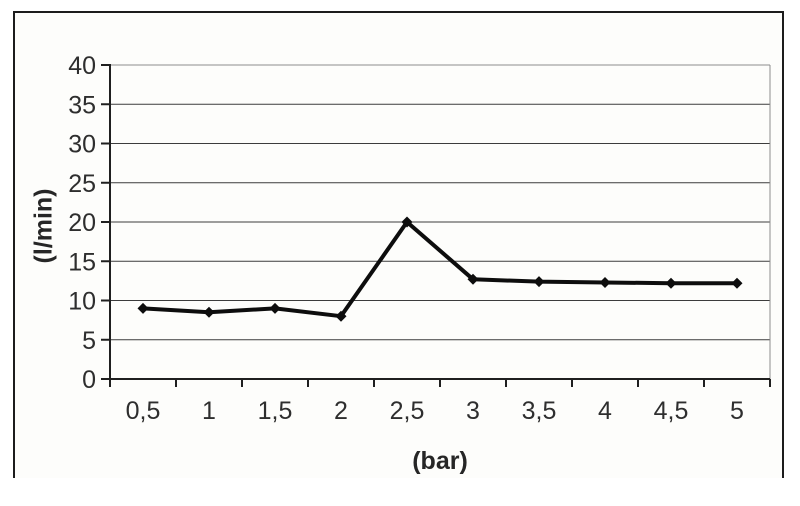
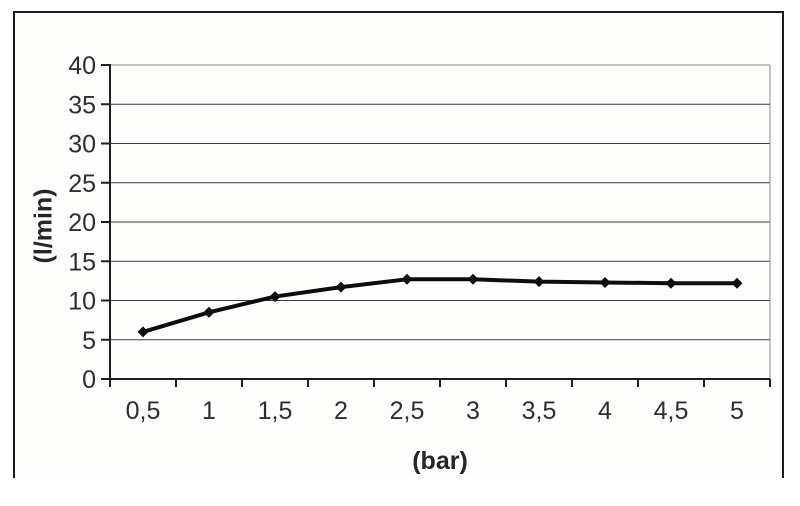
0,5: 9 -> 6
1,5: 9 -> 10
2: 8 -> 12
2,5: 20 -> 13
